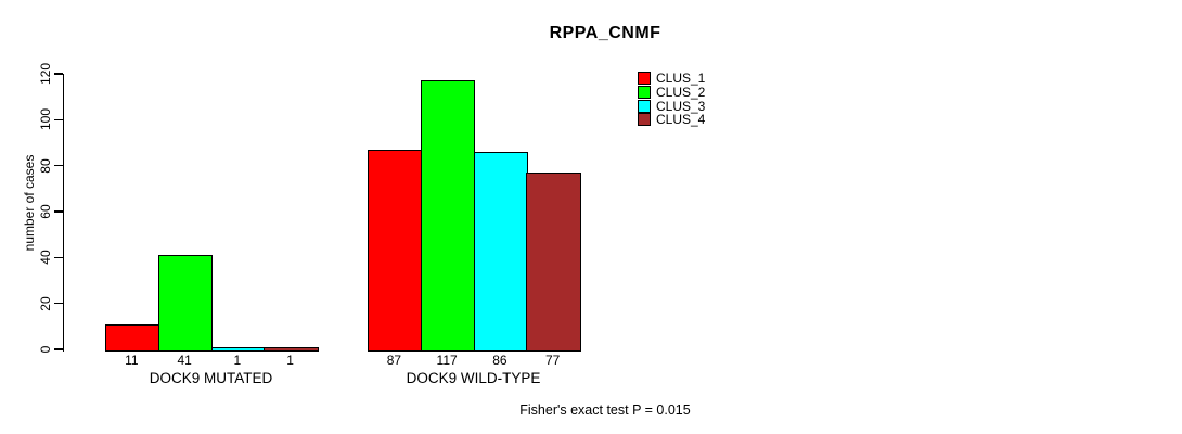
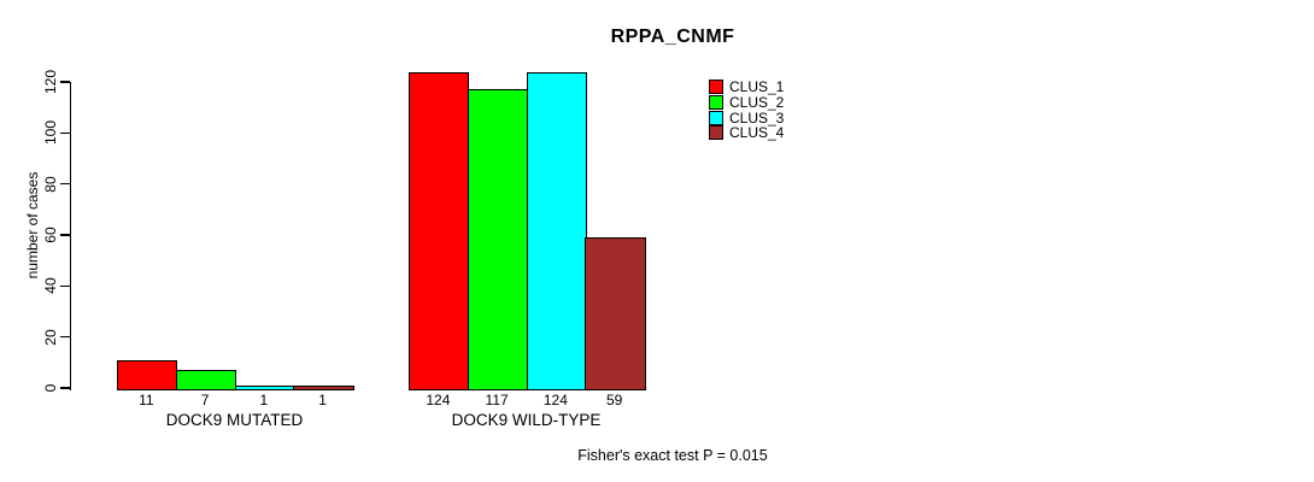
CLUS_2/DOCK9 MUTATED: 41 -> 7
CLUS_1/DOCK9 WILD-TYPE: 87 -> 124
CLUS_3/DOCK9 WILD-TYPE: 86 -> 124
CLUS_4/DOCK9 WILD-TYPE: 77 -> 59
